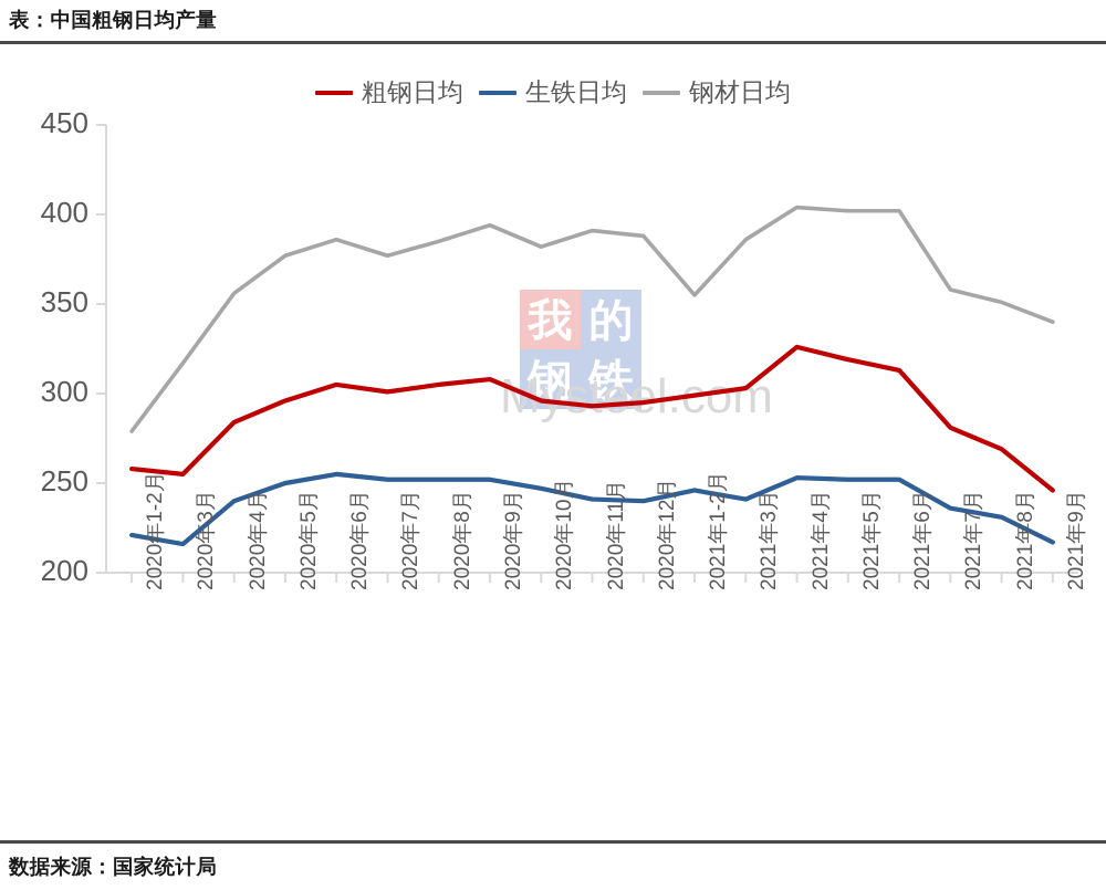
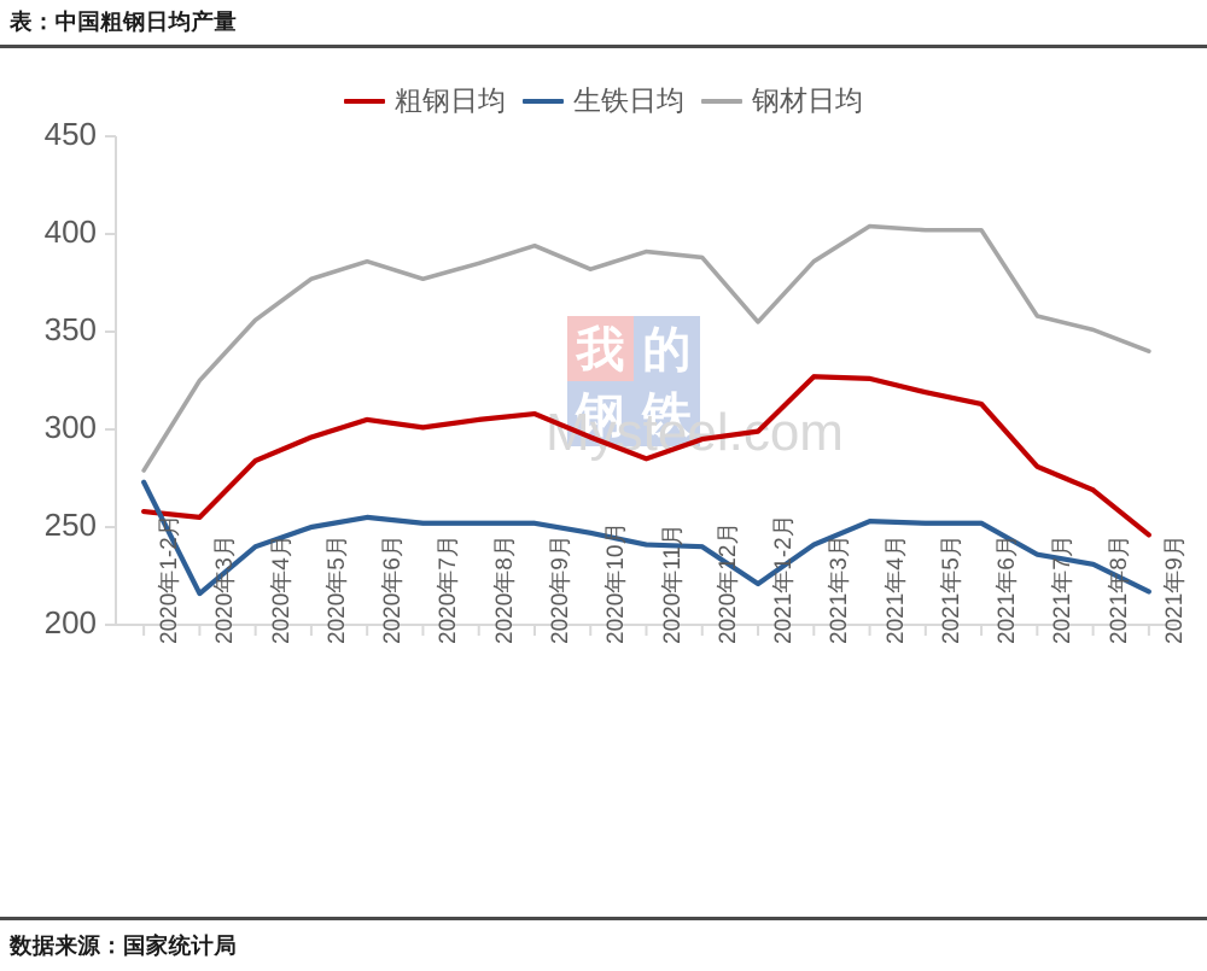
生铁日均/2020年1-2月: 221 -> 273
钢材日均/2020年3月: 317 -> 325
粗钢日均/2020年11月: 293 -> 285
生铁日均/2021年1-2月: 246 -> 221
粗钢日均/2021年3月: 303 -> 327
